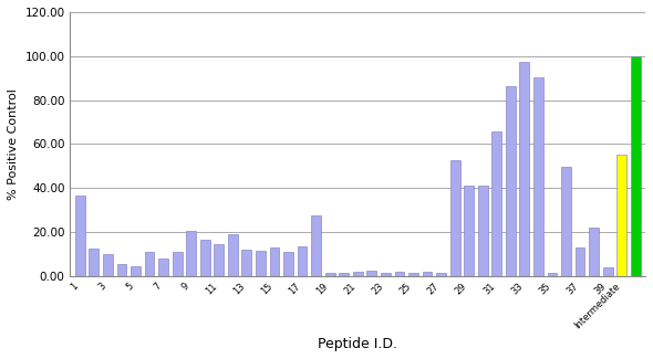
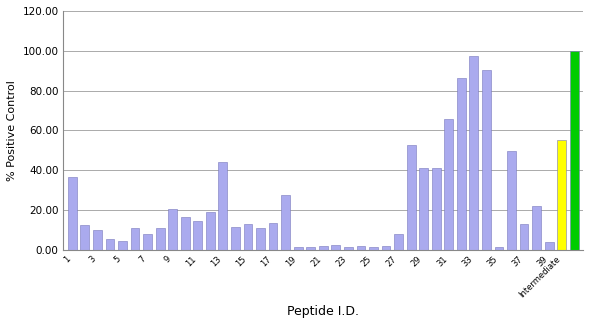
13: 12 -> 44
27: 2 -> 8
